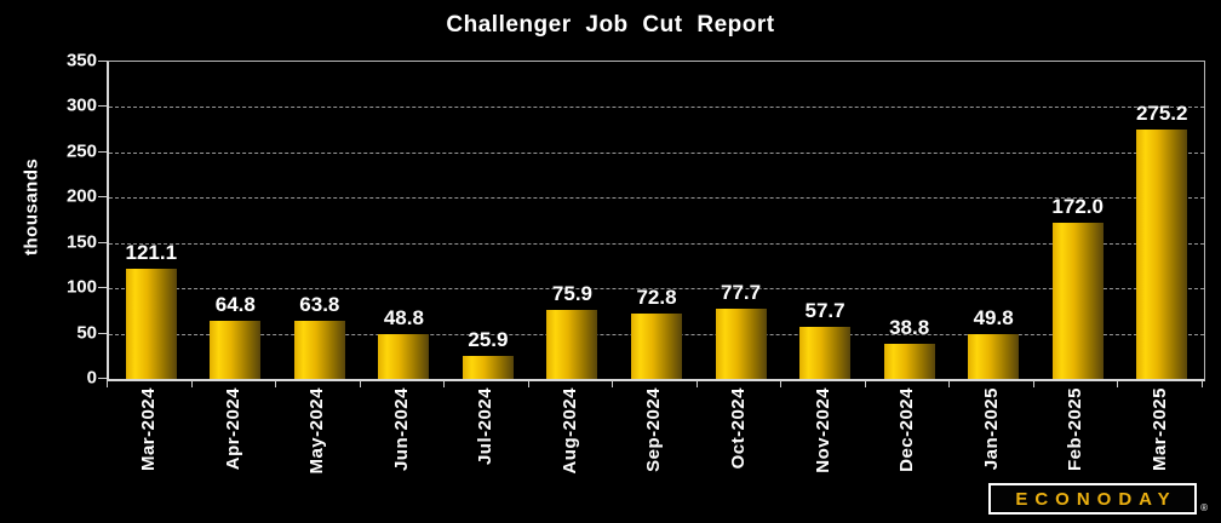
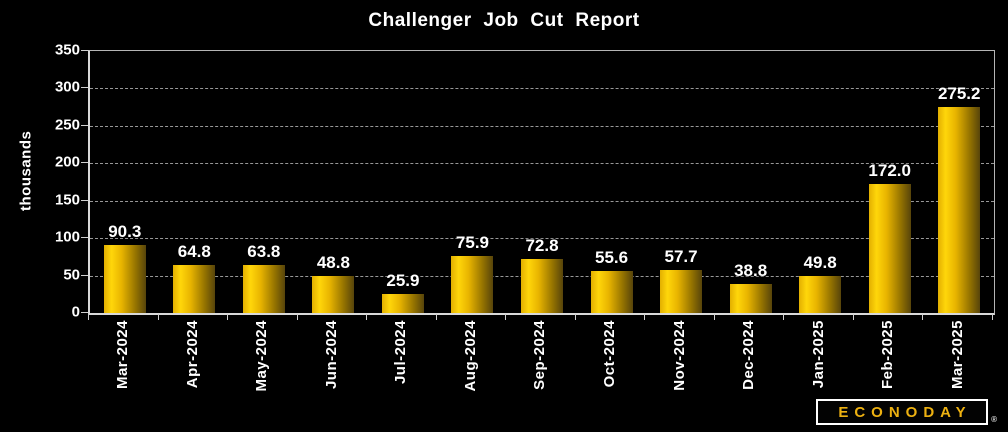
Mar-2024: 121.1 -> 90.3
Oct-2024: 77.7 -> 55.6
